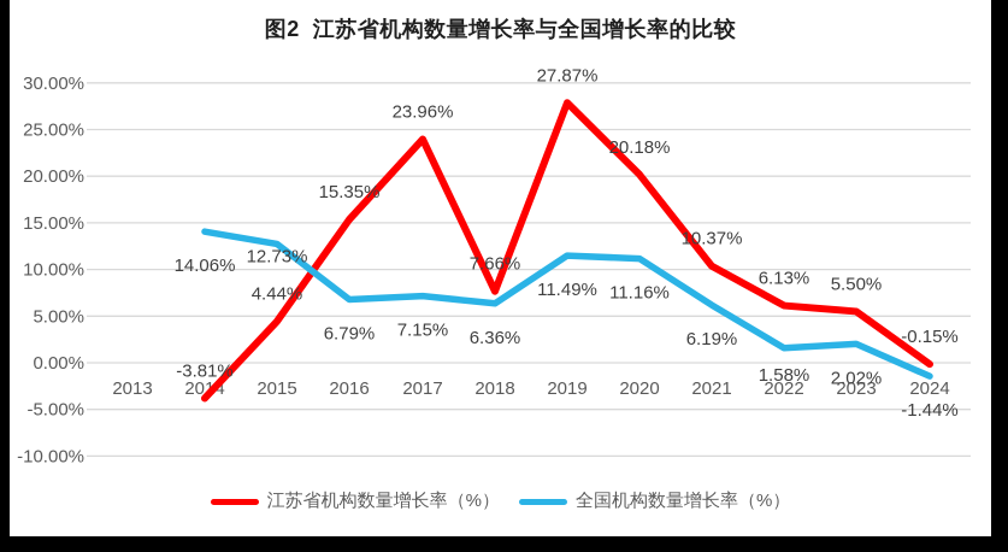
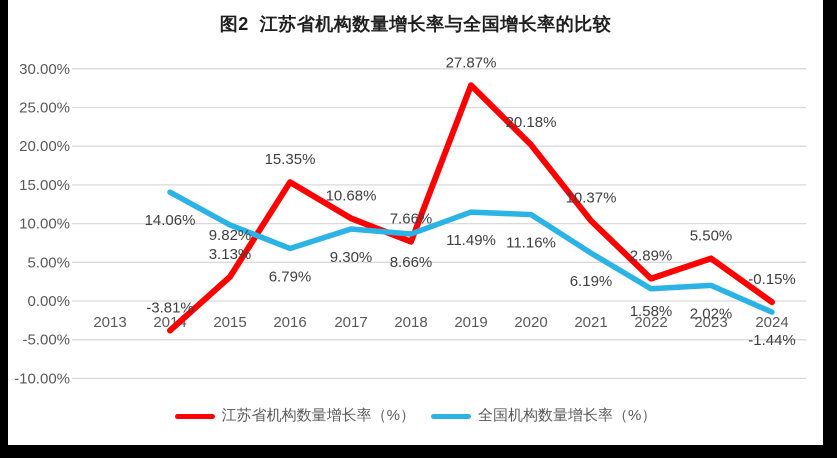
江苏省机构数量增长率（%）/2015: 4.44% -> 3.13%
全国机构数量增长率（%）/2015: 12.73% -> 9.82%
江苏省机构数量增长率（%）/2017: 23.96% -> 10.68%
全国机构数量增长率（%）/2017: 7.15% -> 9.30%
全国机构数量增长率（%）/2018: 6.36% -> 8.66%
江苏省机构数量增长率（%）/2022: 6.13% -> 2.89%
